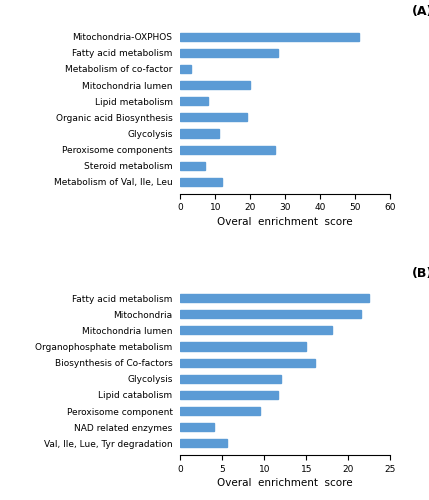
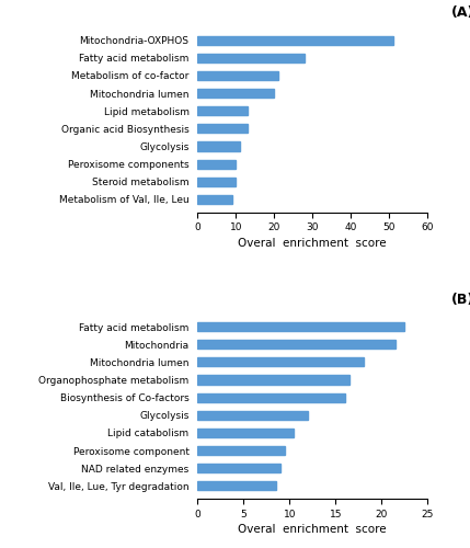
Metabolism of co-factor: 3 -> 21
Lipid metabolism: 8 -> 13
Organic acid Biosynthesis: 19 -> 13
Peroxisome components: 27 -> 10
Steroid metabolism: 7 -> 10
Metabolism of Val, Ile, Leu: 12 -> 9
Organophosphate metabolism: 15.0 -> 16.5
Lipid catabolism: 11.6 -> 10.5
NAD related enzymes: 4.0 -> 9.0
Val, Ile, Lue, Tyr degradation: 5.6 -> 8.5
